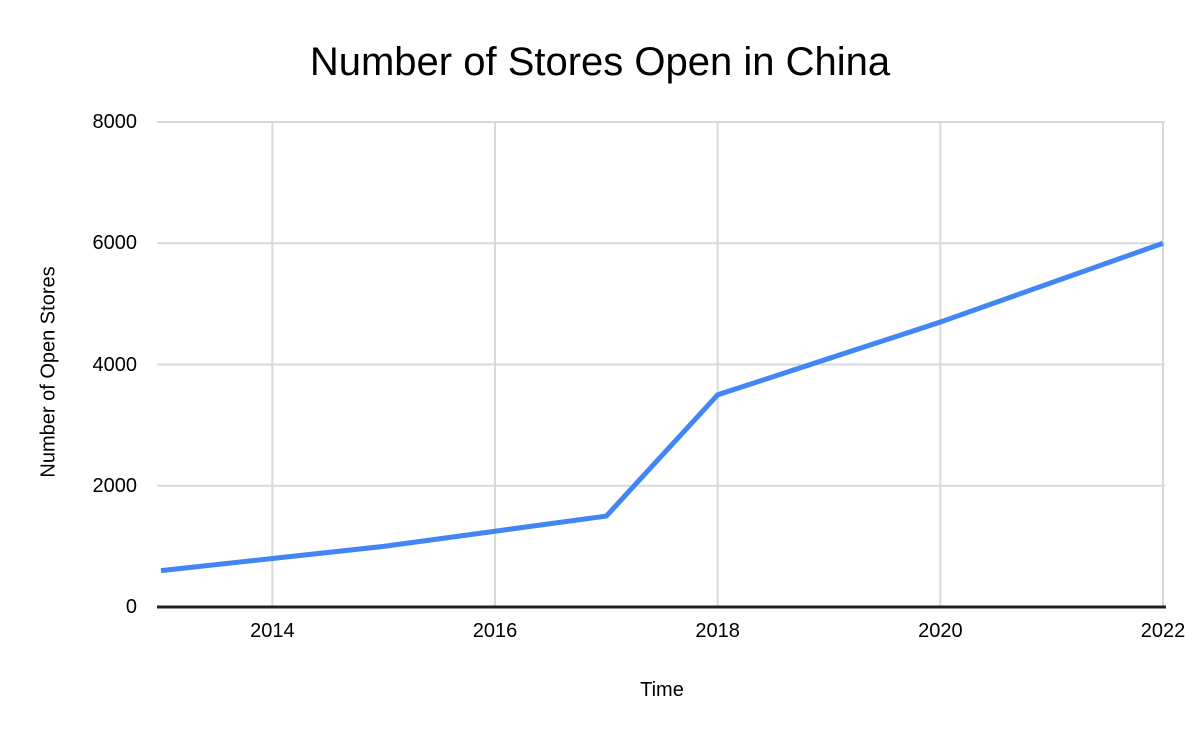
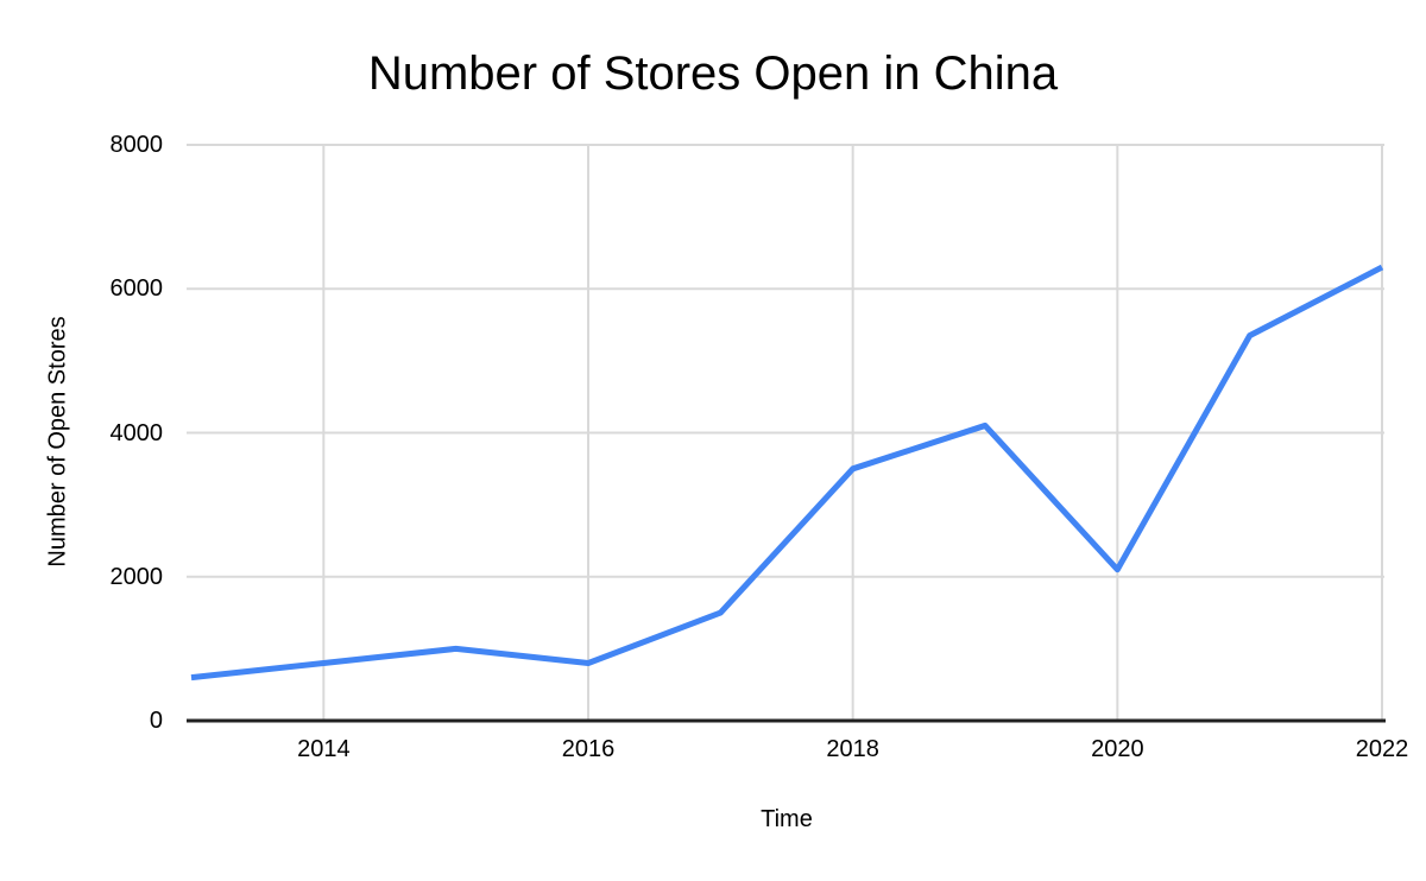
2016: 1200 -> 800
2020: 4700 -> 2100
2022: 6000 -> 6300
